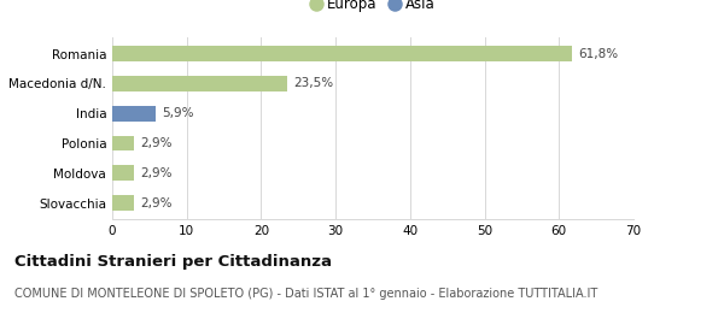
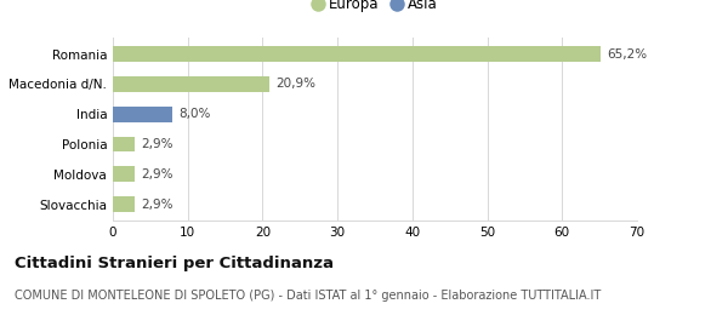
Romania: 61,8% -> 65,2%
Macedonia d/N.: 23,5% -> 20,9%
India: 5,9% -> 8,0%
